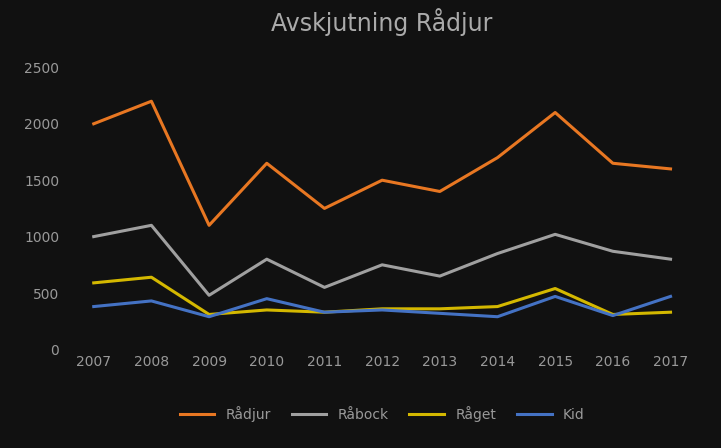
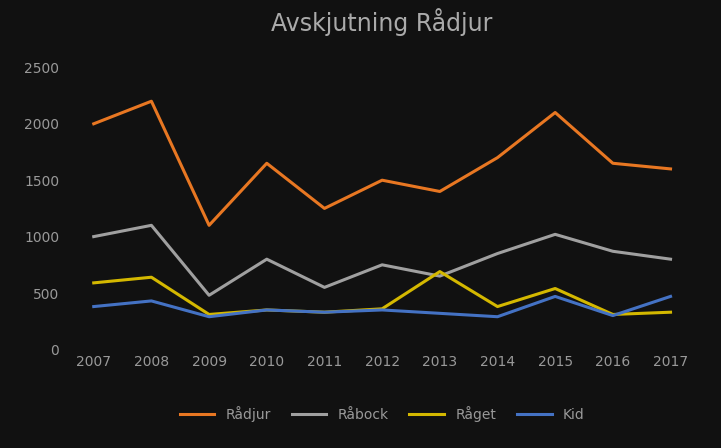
Kid/2010: 450 -> 350
Råget/2013: 360 -> 690
